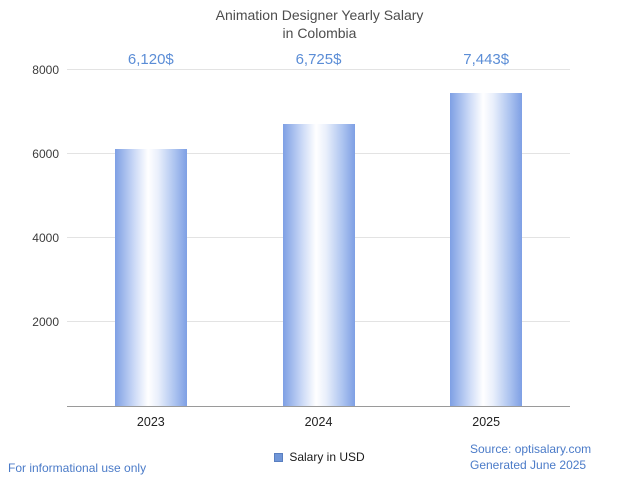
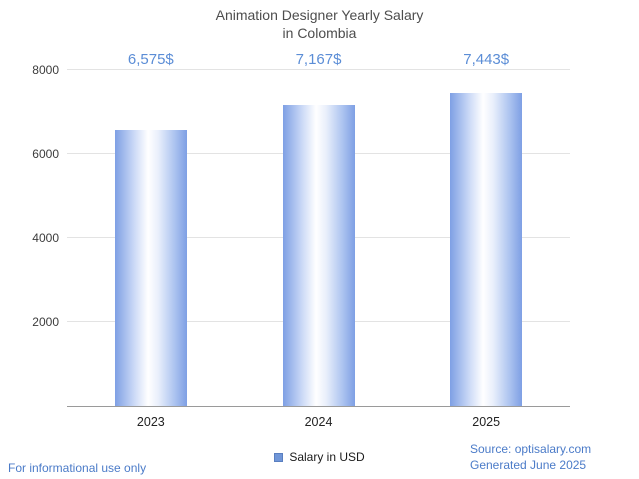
2023: 6,120 -> 6,575
2024: 6,725 -> 7,167
